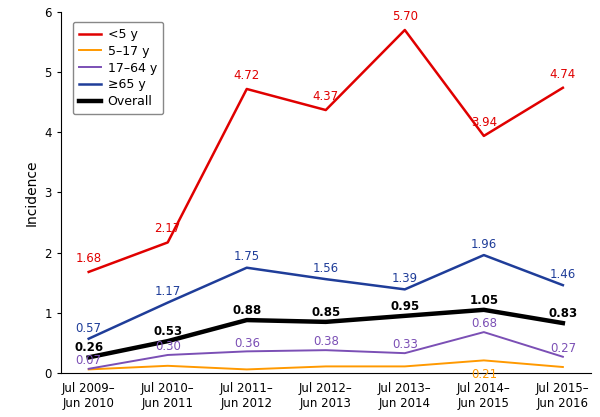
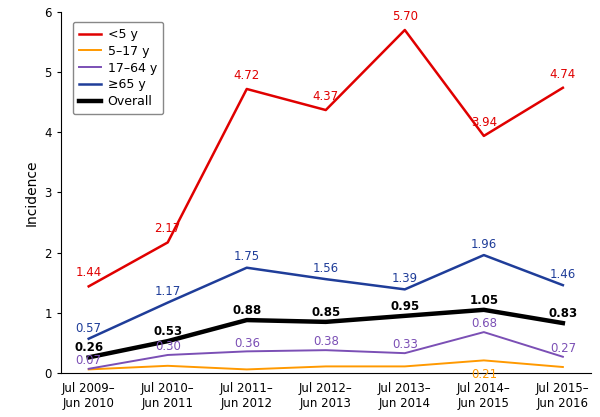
<5 y/Jul 2009– Jun 2010: 1.68 -> 1.44
